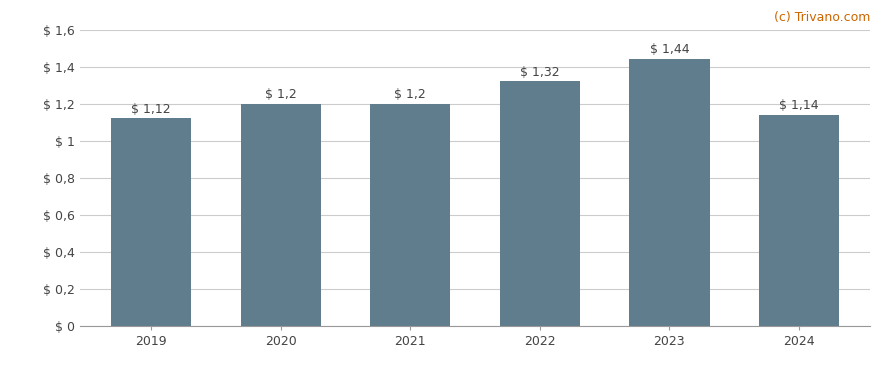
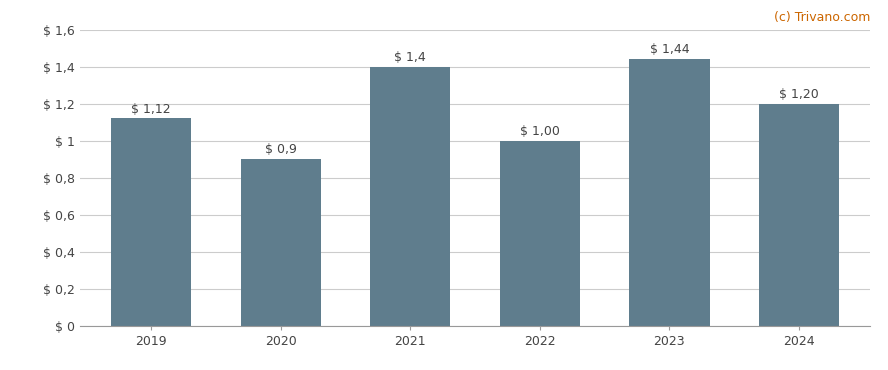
2020: 1,2 -> 0,9
2021: 1,2 -> 1,4
2022: 1,32 -> 1,00
2024: 1,14 -> 1,20
